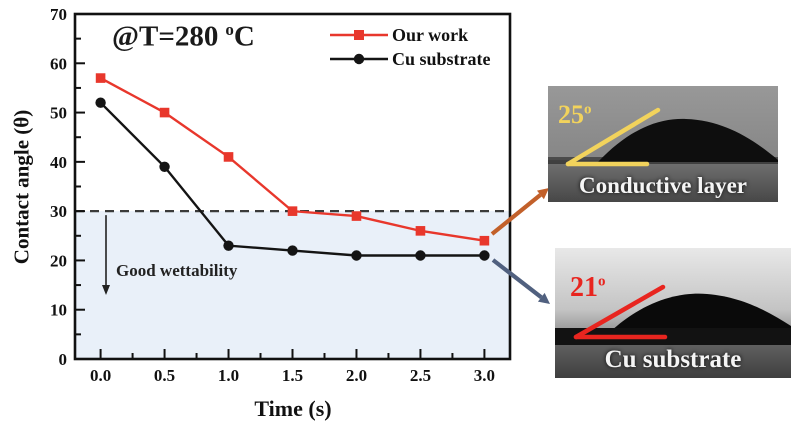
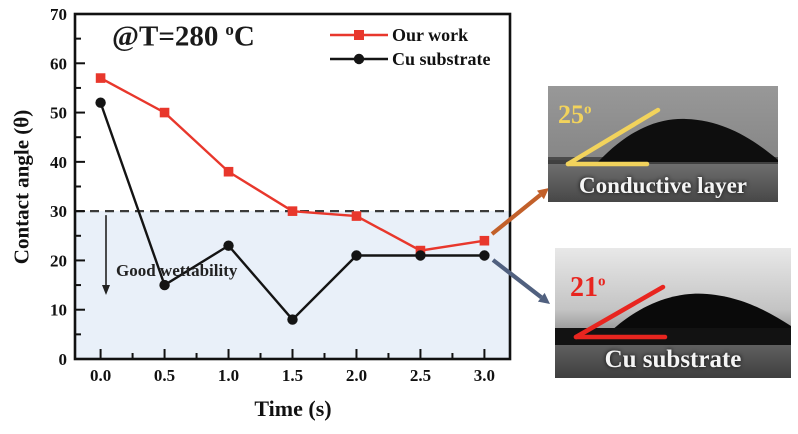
Cu substrate/0.5: 39 -> 15
Our work/1.0: 41 -> 38
Cu substrate/1.5: 22 -> 8
Our work/2.5: 26 -> 22
